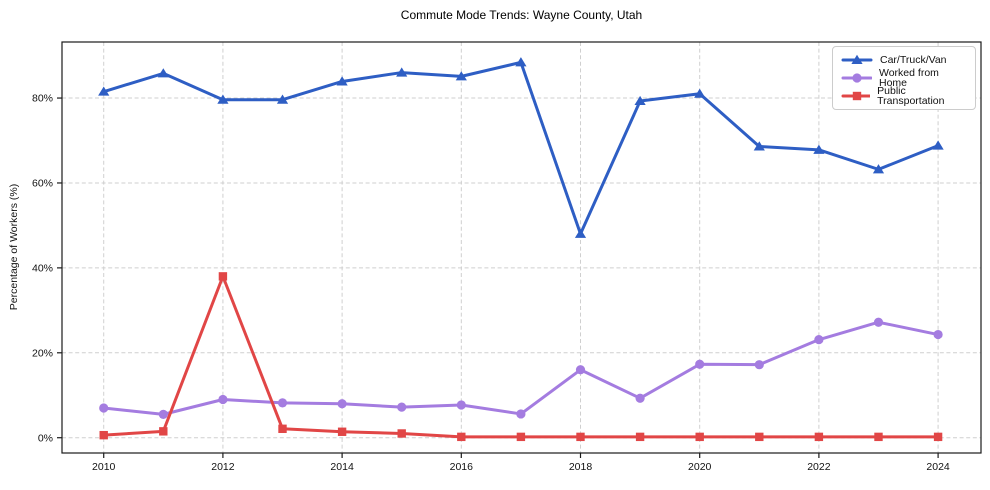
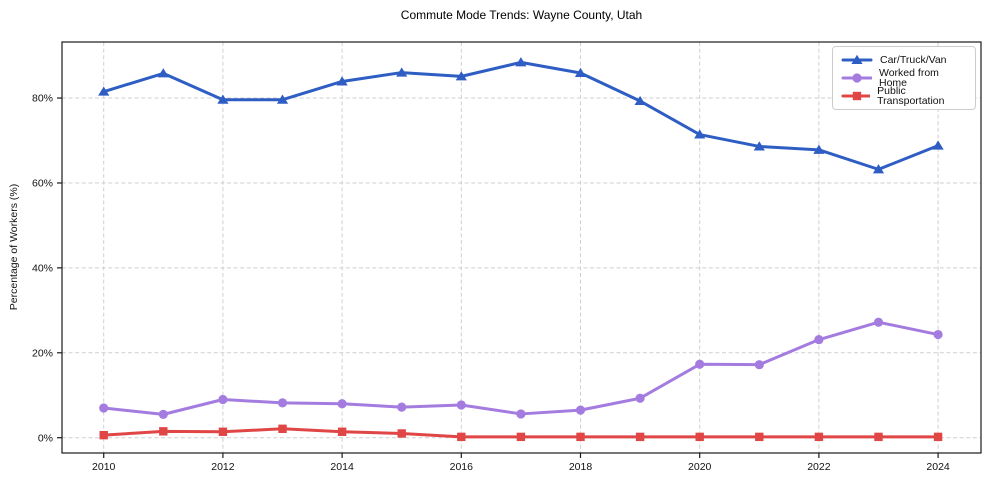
Public Transportation/2012: 38% -> 1%
Car/Truck/Van/2018: 48% -> 86%
Worked from Home/2018: 16% -> 6%
Car/Truck/Van/2020: 81% -> 71%
